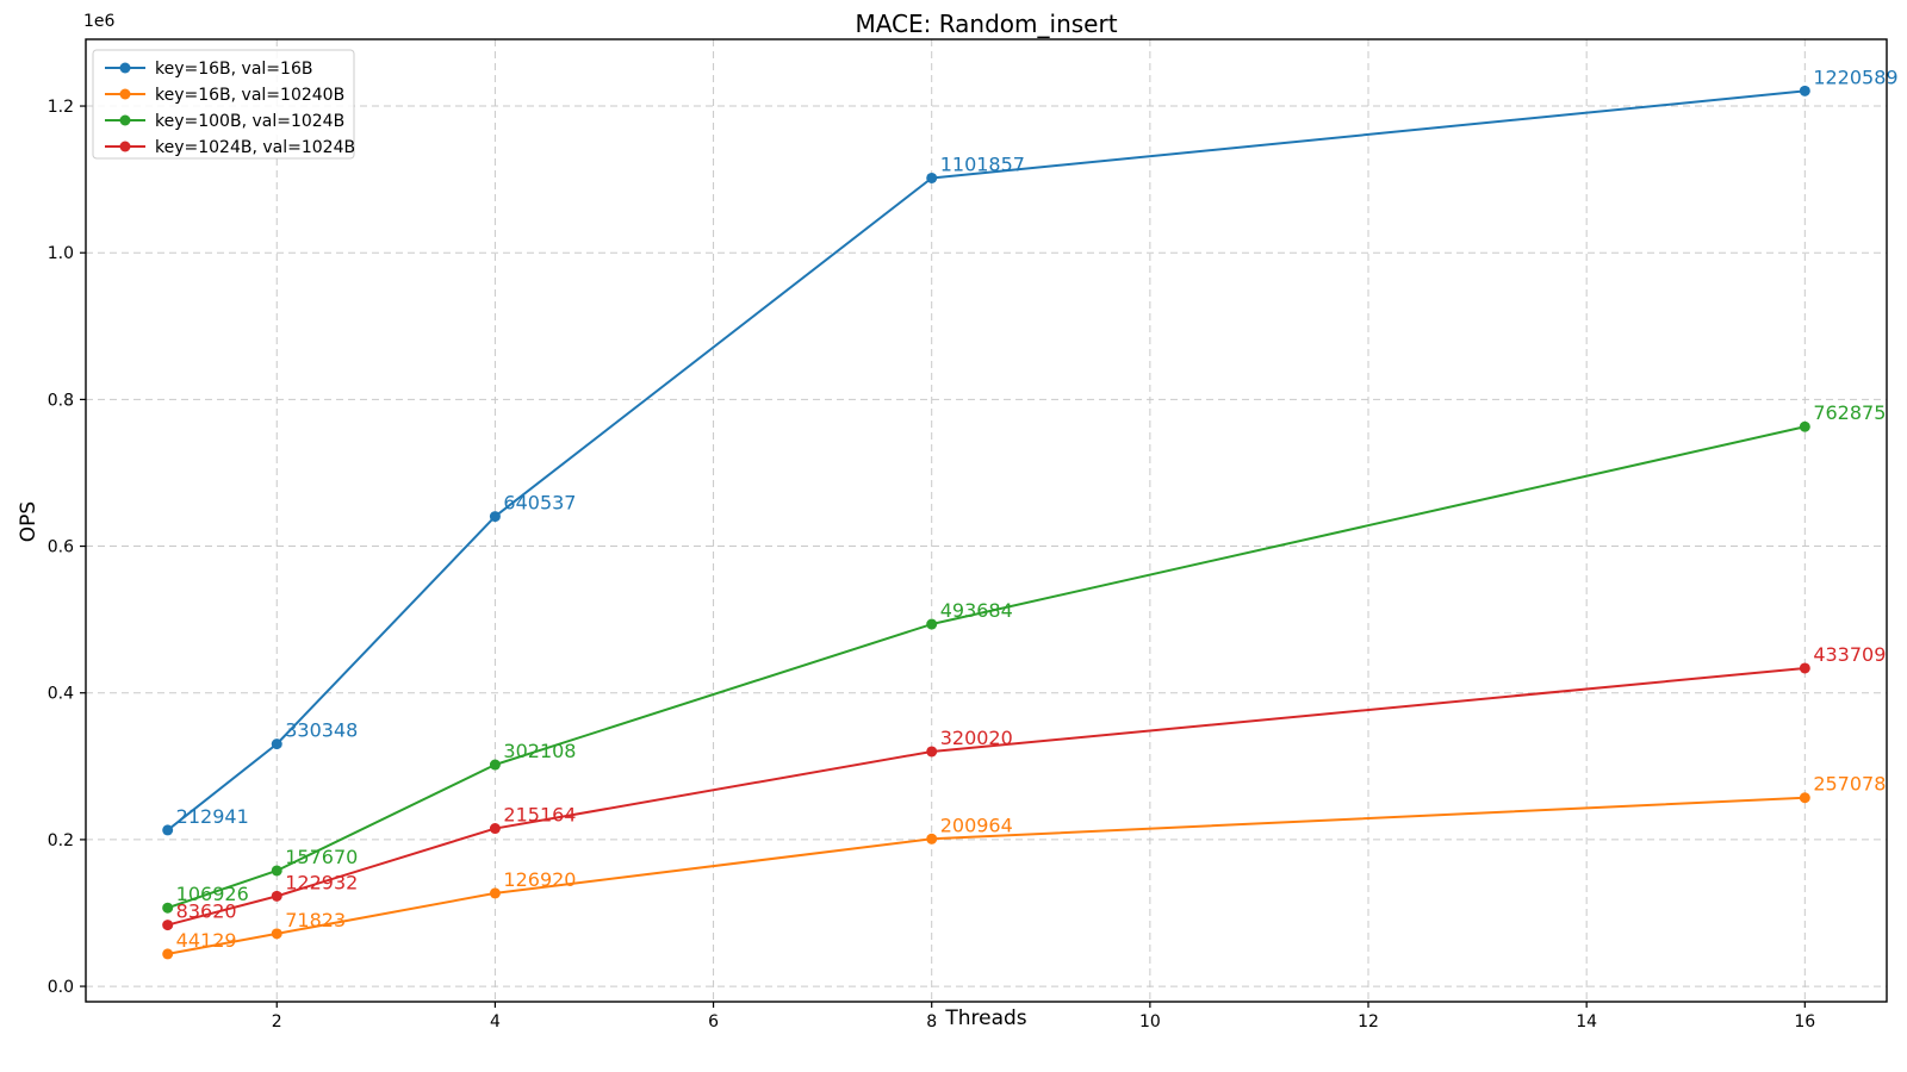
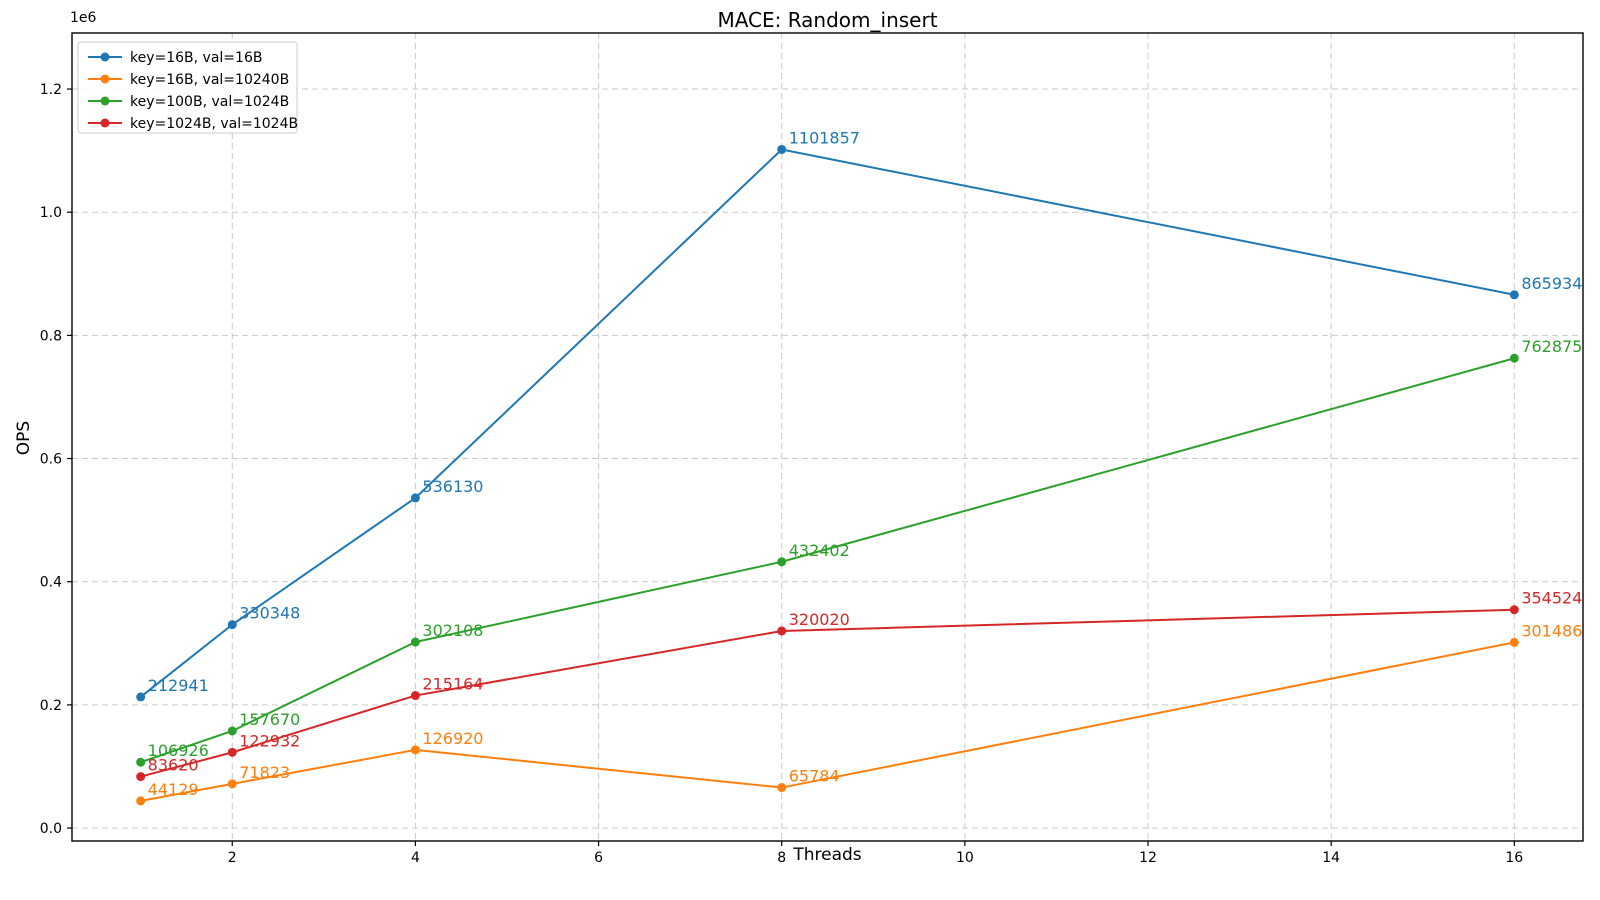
key=16B, val=16B/4: 640537 -> 536130
key=16B, val=10240B/8: 200964 -> 65784
key=100B, val=1024B/8: 493684 -> 432402
key=16B, val=16B/16: 1220589 -> 865934
key=16B, val=10240B/16: 257078 -> 301486
key=1024B, val=1024B/16: 433709 -> 354524
